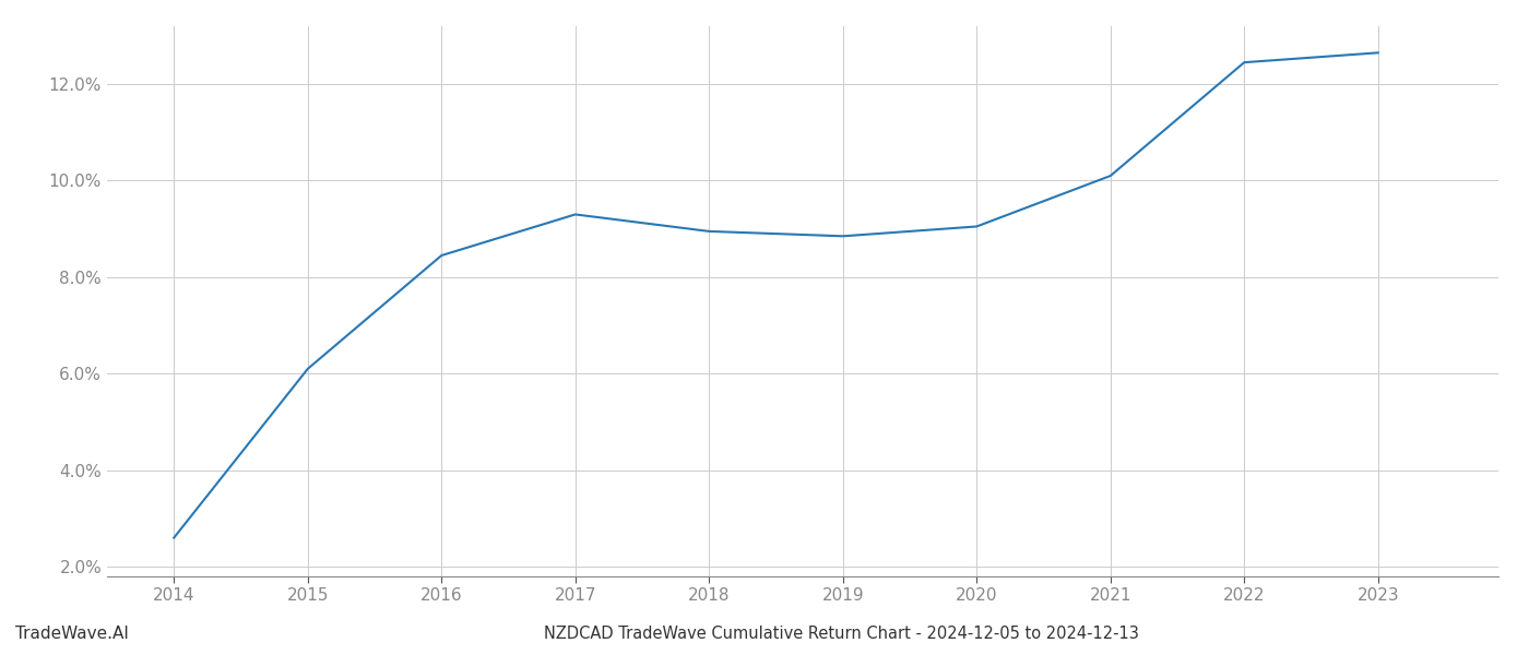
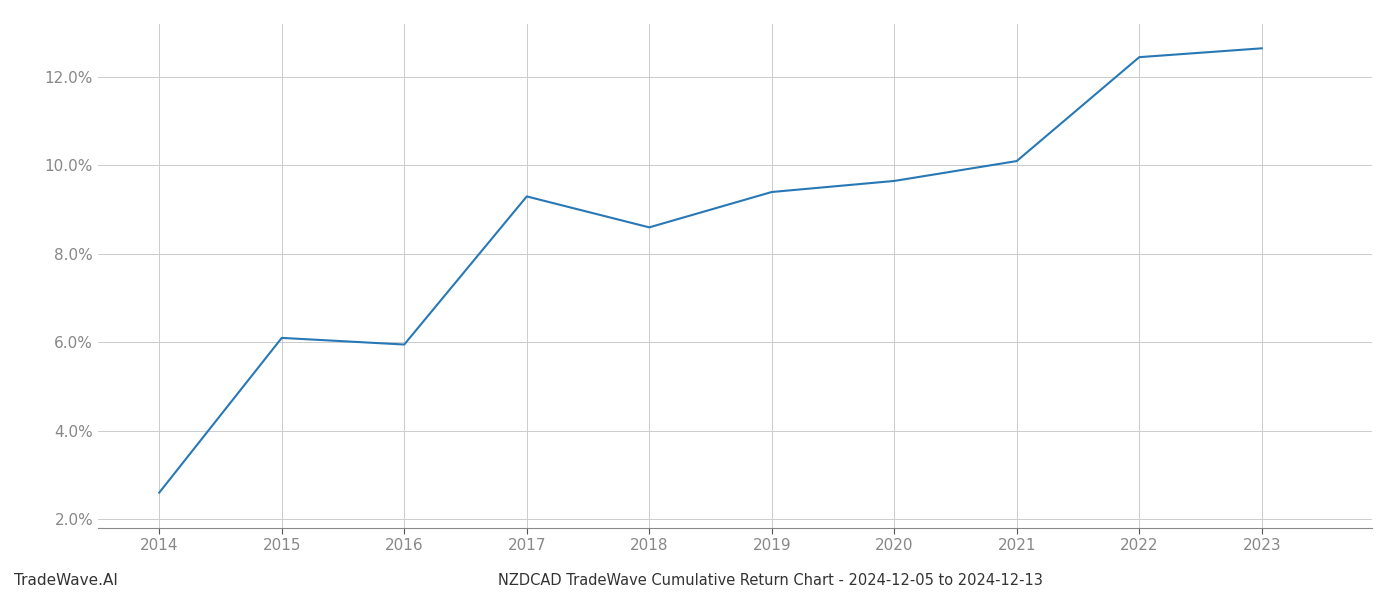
2016: 8.45% -> 5.95%
2018: 8.95% -> 8.60%
2019: 8.85% -> 9.40%
2020: 9.05% -> 9.65%
